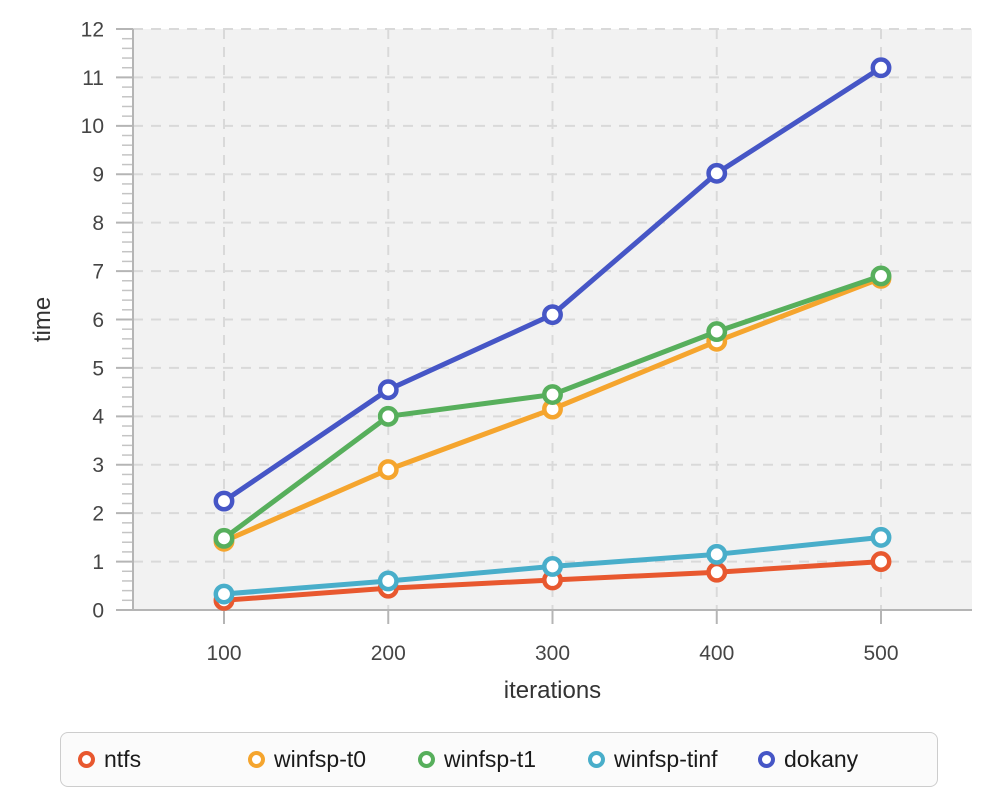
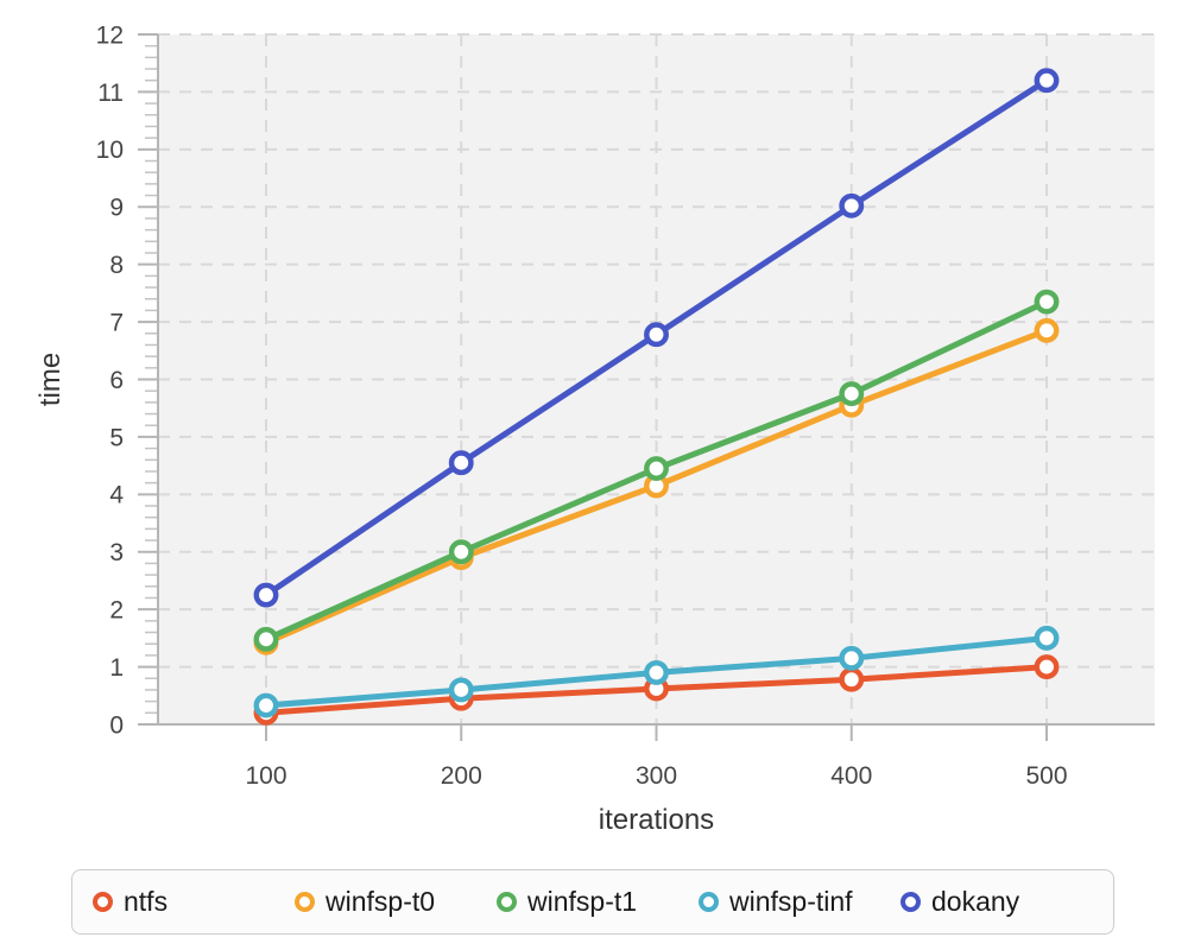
winfsp-t1/200: 4.0 -> 3.0
dokany/300: 6.1 -> 6.8
winfsp-t1/500: 6.9 -> 7.3
